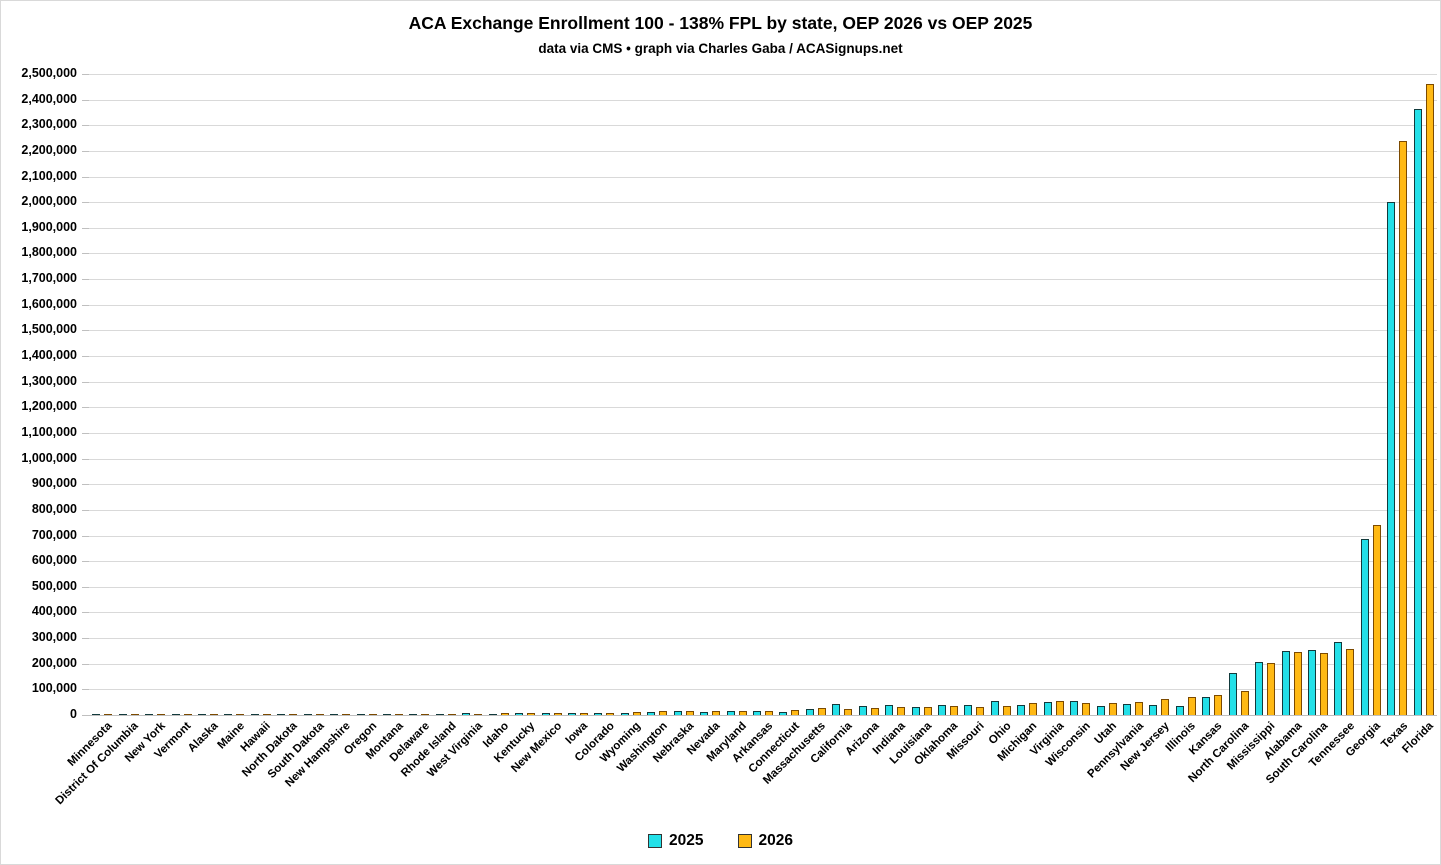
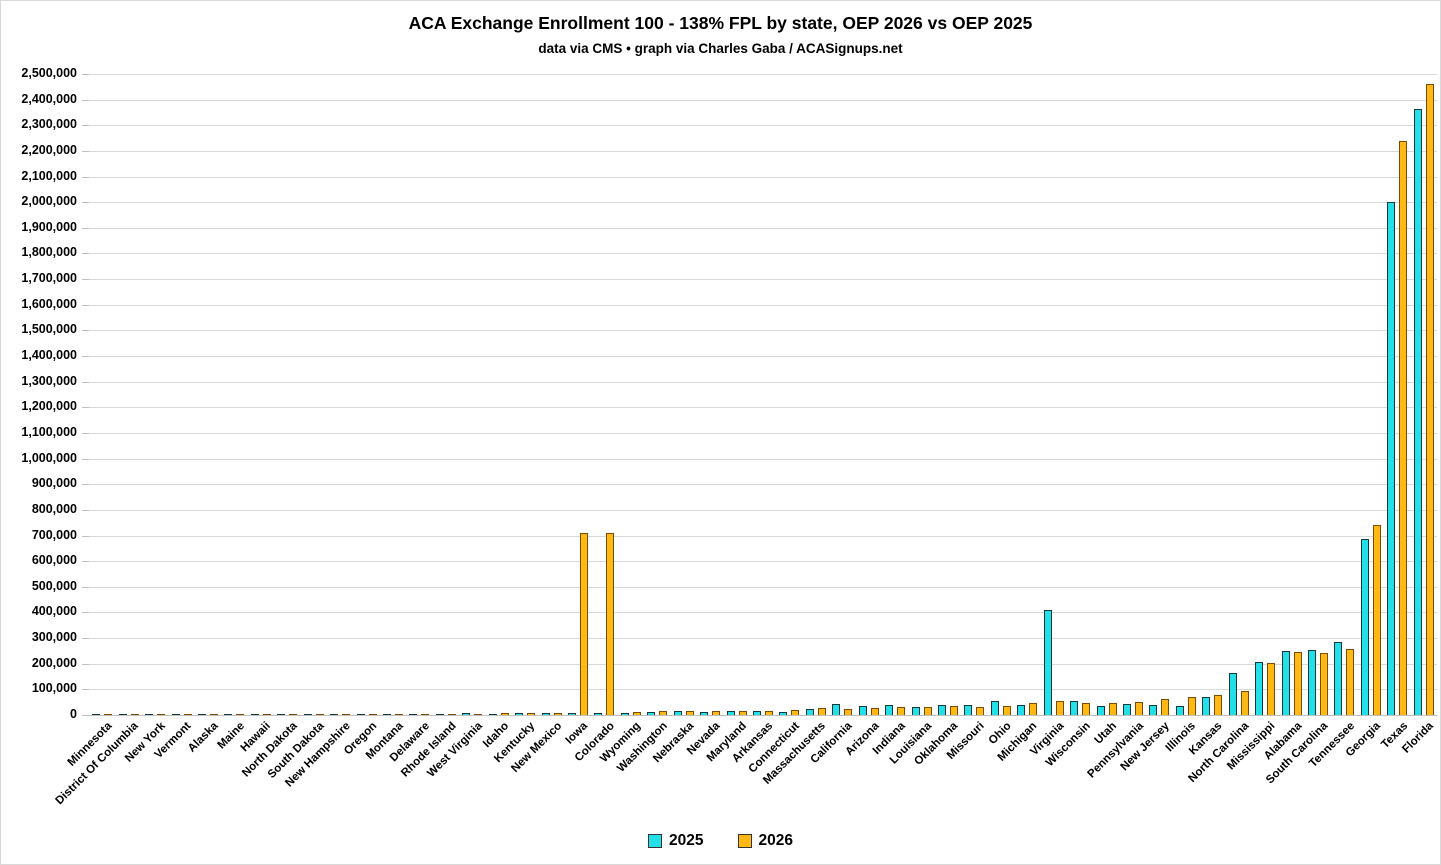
2026/Iowa: 10000 -> 710000
2026/Colorado: 10000 -> 710000
2025/Virginia: 50000 -> 410000
